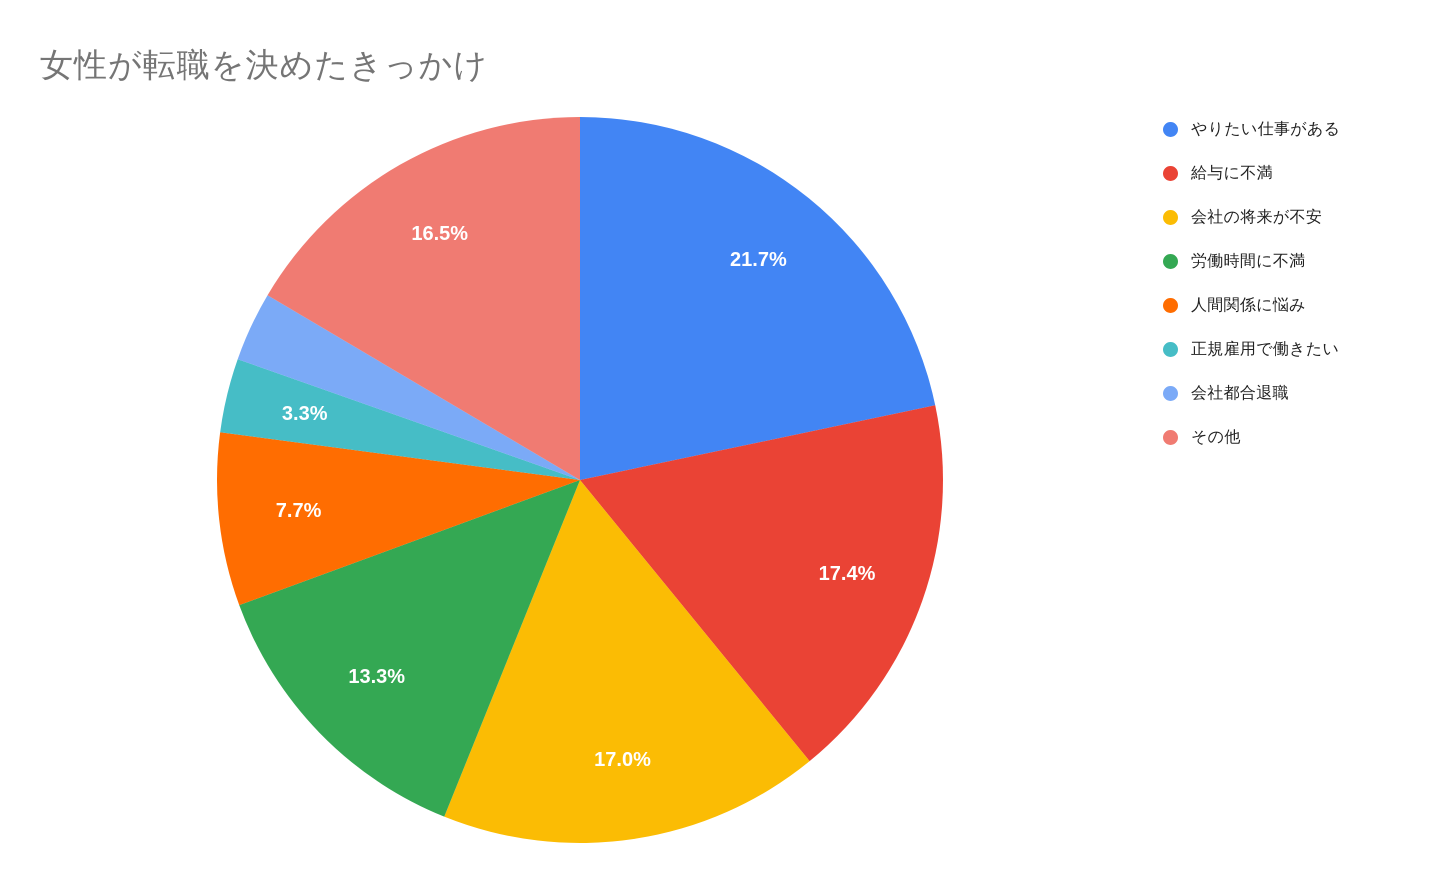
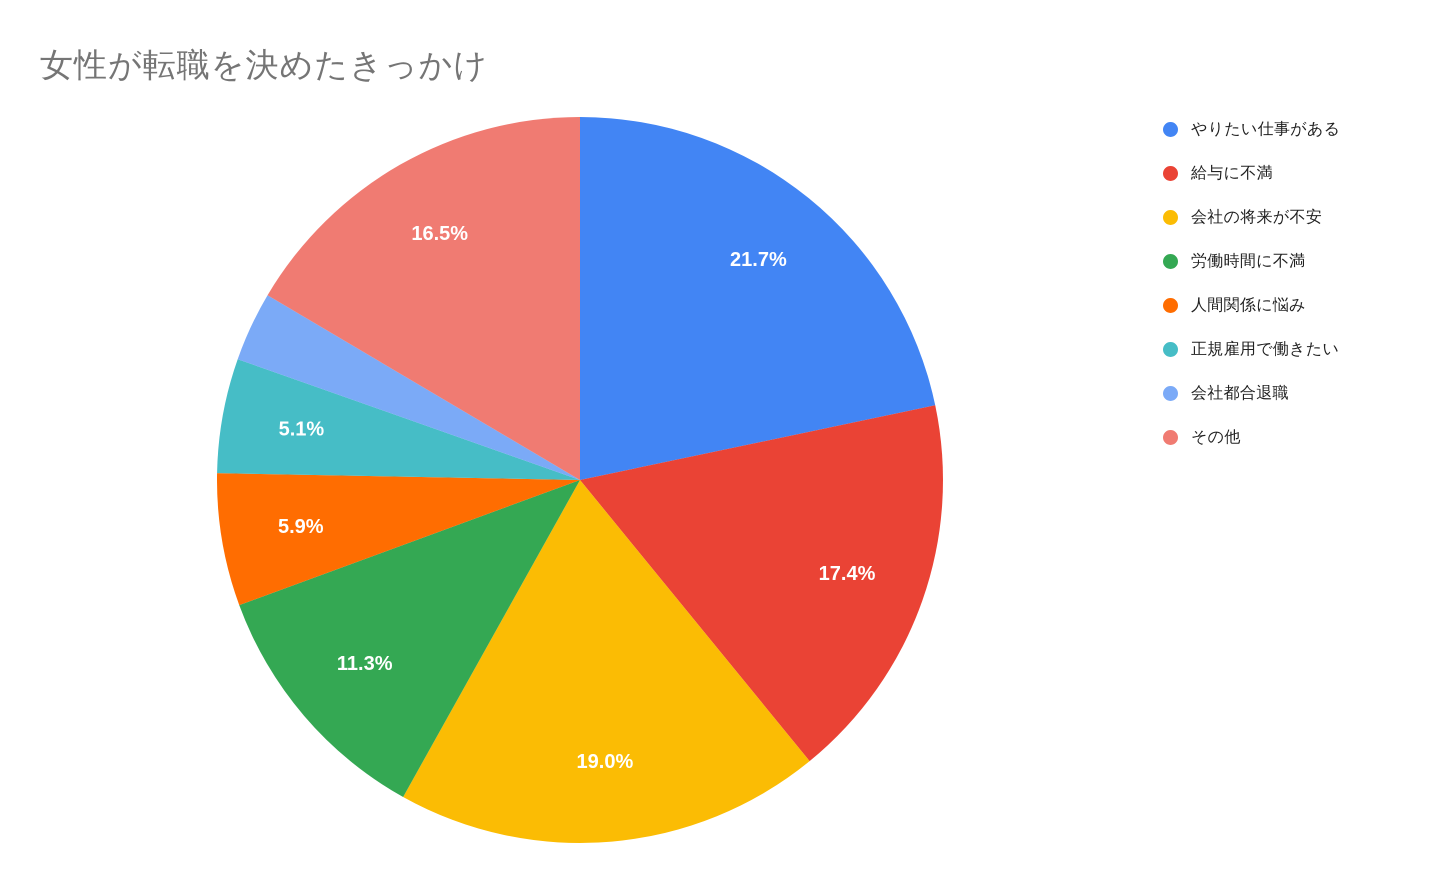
会社の将来が不安: 17.0% -> 19.0%
労働時間に不満: 13.3% -> 11.3%
人間関係に悩み: 7.7% -> 5.9%
正規雇用で働きたい: 3.3% -> 5.1%
